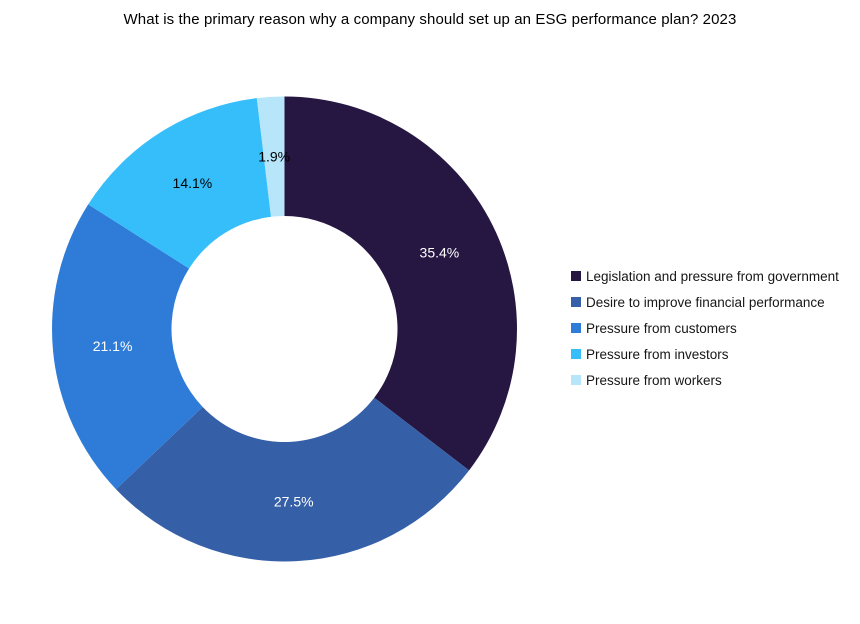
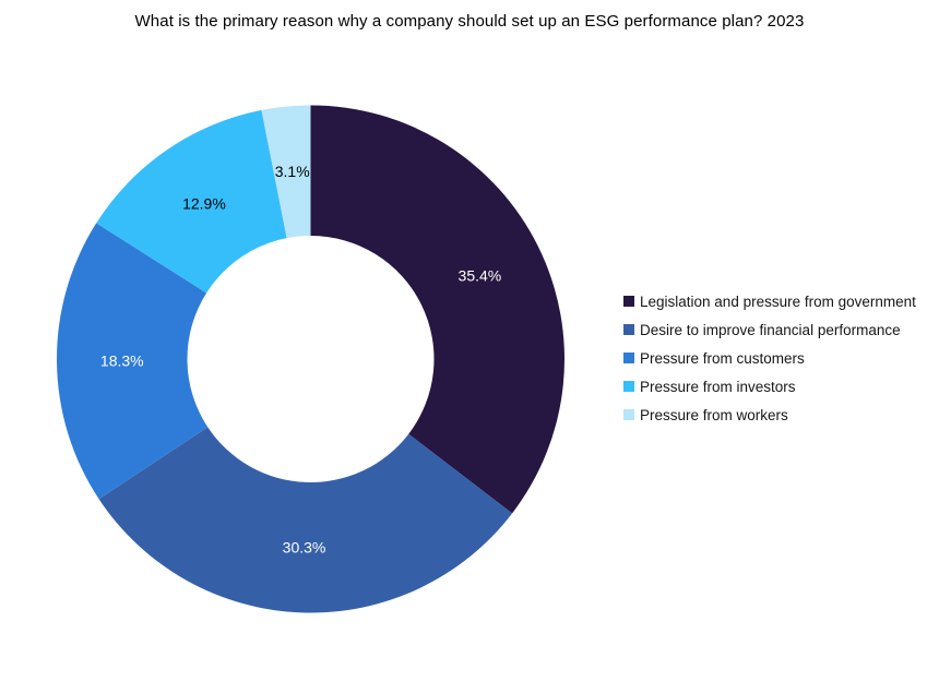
Desire to improve financial performance: 27.5% -> 30.3%
Pressure from customers: 21.1% -> 18.3%
Pressure from investors: 14.1% -> 12.9%
Pressure from workers: 1.9% -> 3.1%
